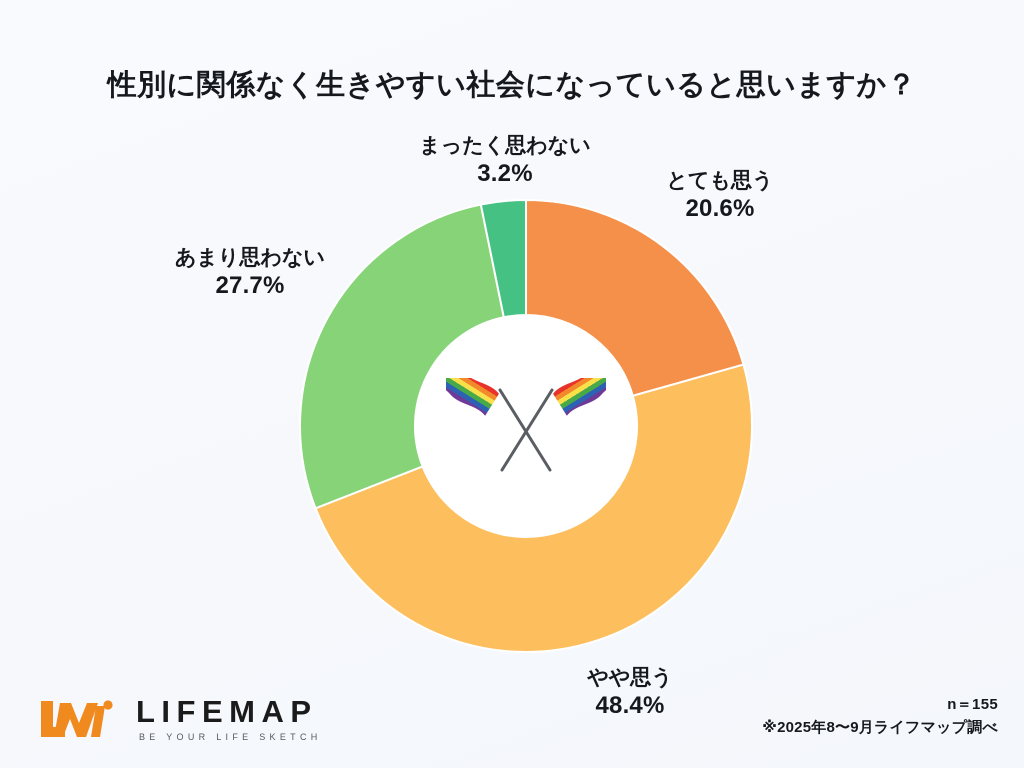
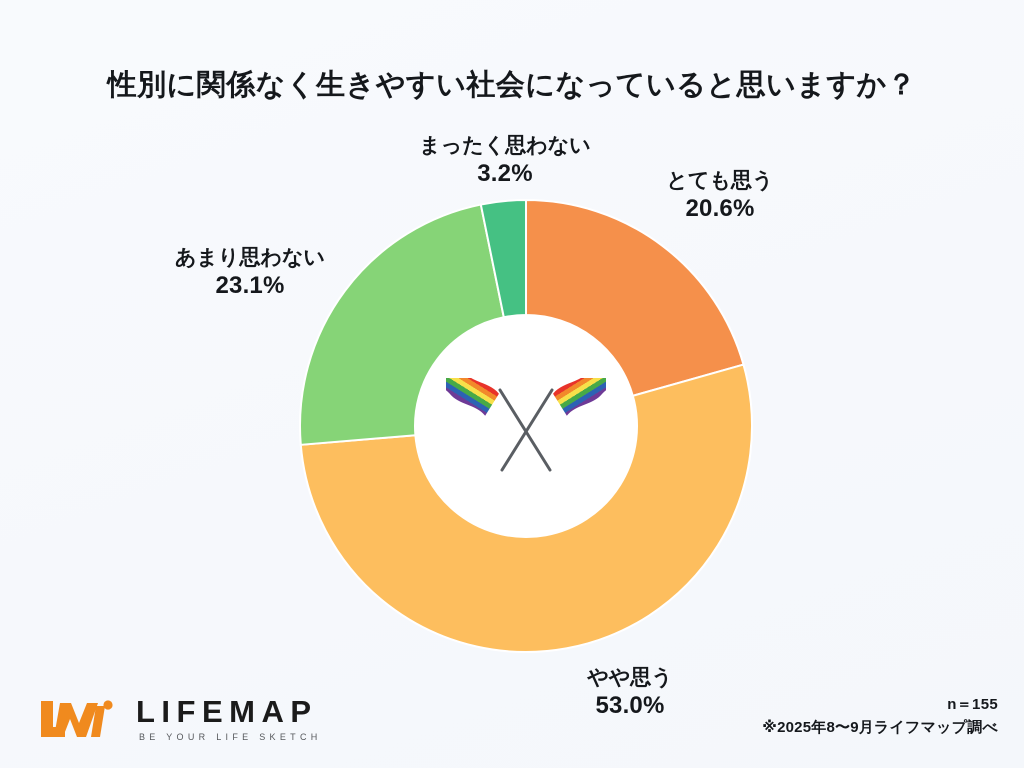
やや思う: 48.4% -> 53.0%
あまり思わない: 27.7% -> 23.1%
